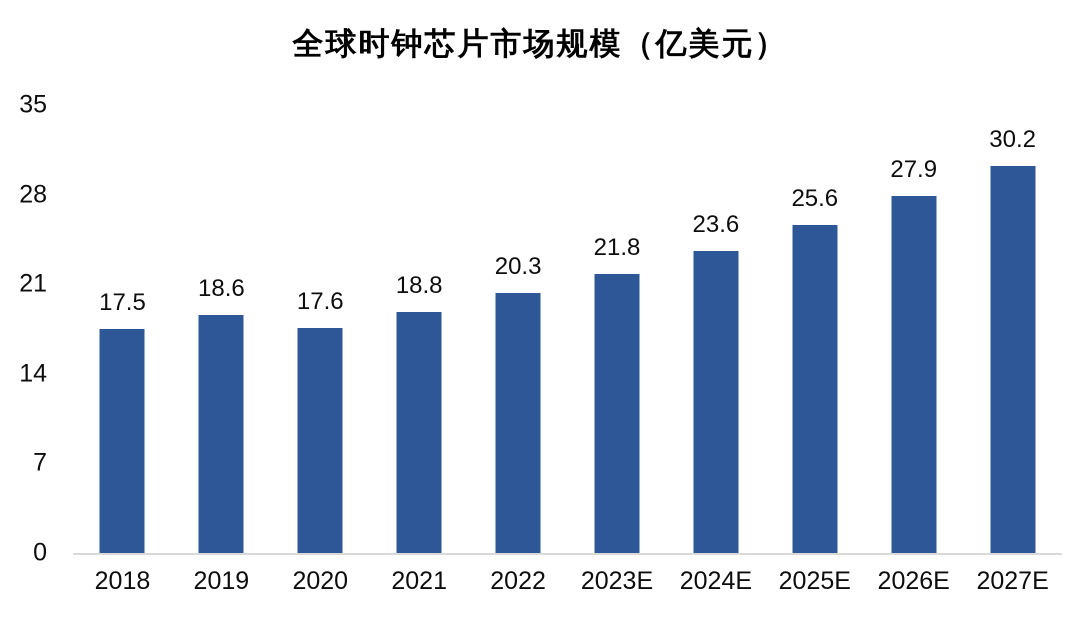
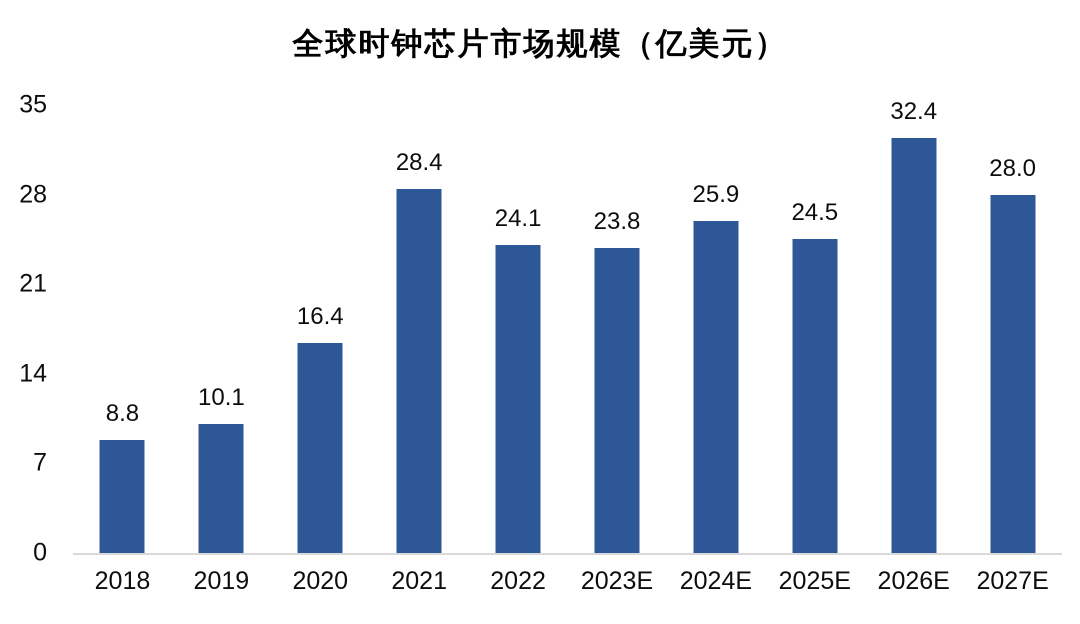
2018: 17.5 -> 8.8
2019: 18.6 -> 10.1
2020: 17.6 -> 16.4
2021: 18.8 -> 28.4
2022: 20.3 -> 24.1
2023E: 21.8 -> 23.8
2024E: 23.6 -> 25.9
2025E: 25.6 -> 24.5
2026E: 27.9 -> 32.4
2027E: 30.2 -> 28.0
